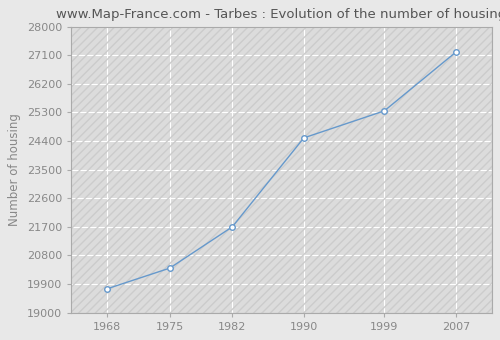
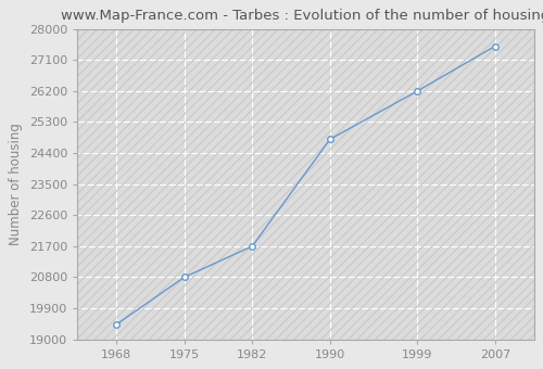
1968: 19750 -> 19430
1975: 20400 -> 20800
1990: 24500 -> 24800
1999: 25350 -> 26200
2007: 27200 -> 27500
